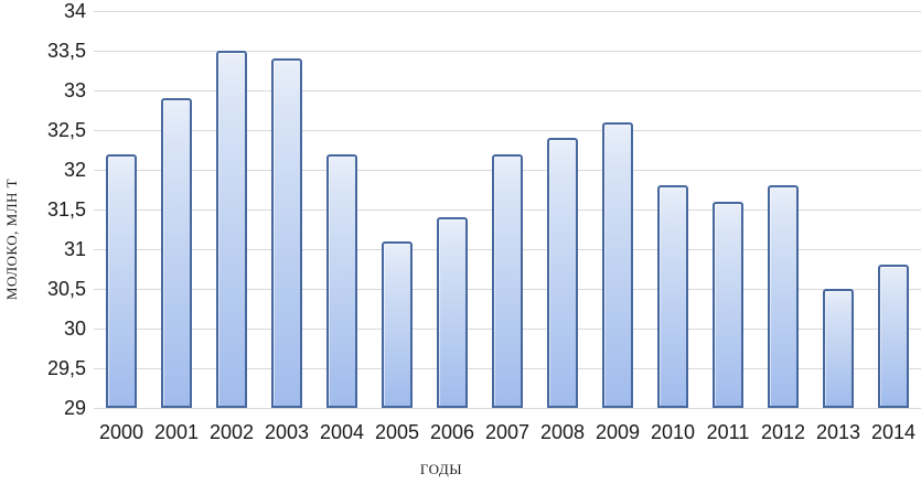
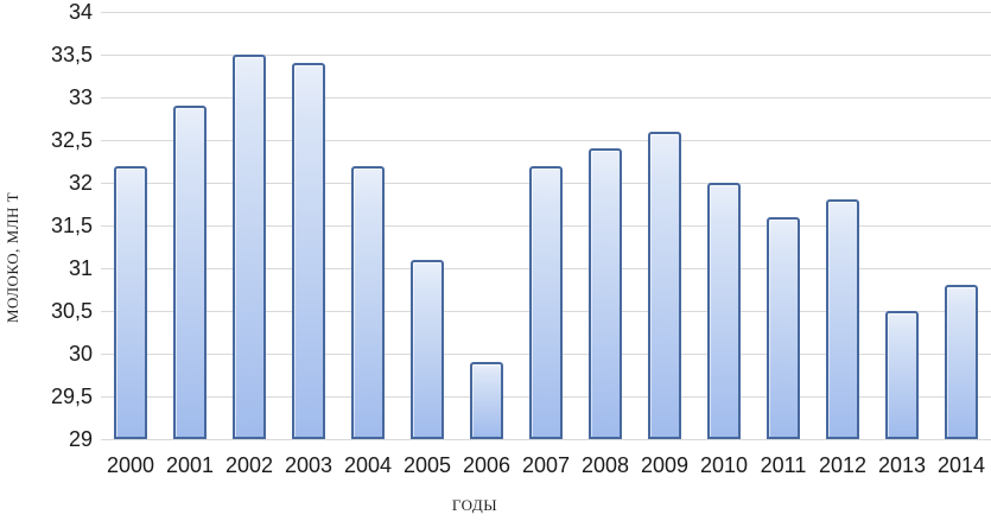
2006: 31.4 -> 29.9
2010: 31.8 -> 32.0
